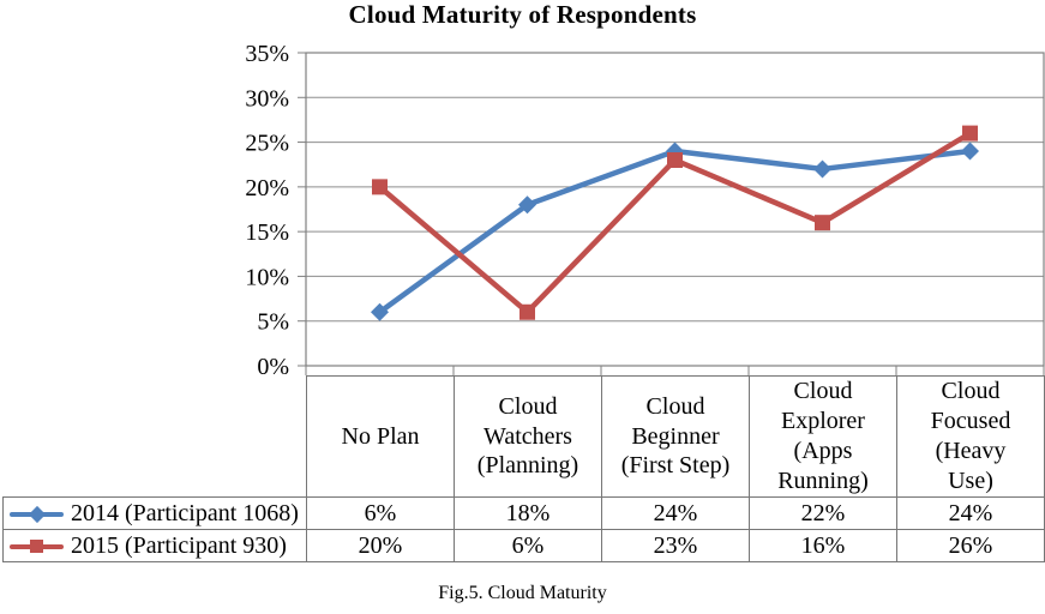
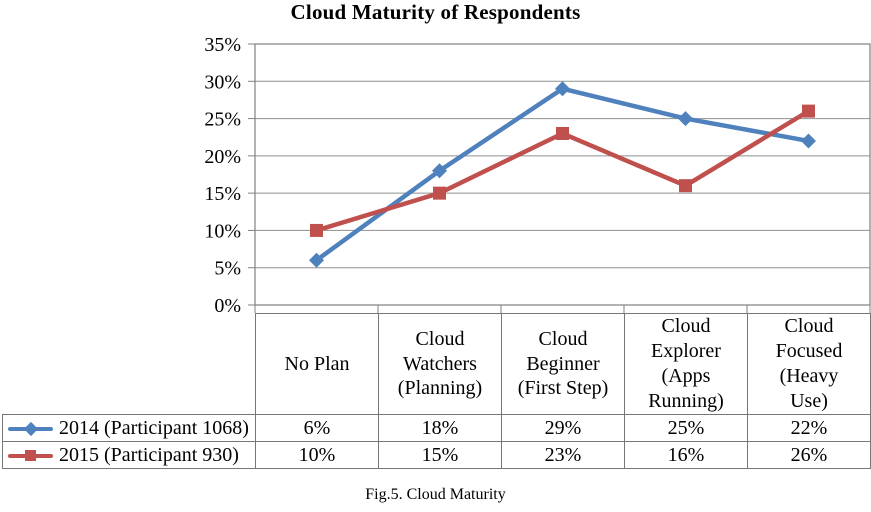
2015 (Participant 930)/No Plan: 20% -> 10%
2015 (Participant 930)/Cloud Watchers (Planning): 6% -> 15%
2014 (Participant 1068)/Cloud Beginner (First Step): 24% -> 29%
2014 (Participant 1068)/Cloud Explorer (Apps Running): 22% -> 25%
2014 (Participant 1068)/Cloud Focused (Heavy Use): 24% -> 22%
